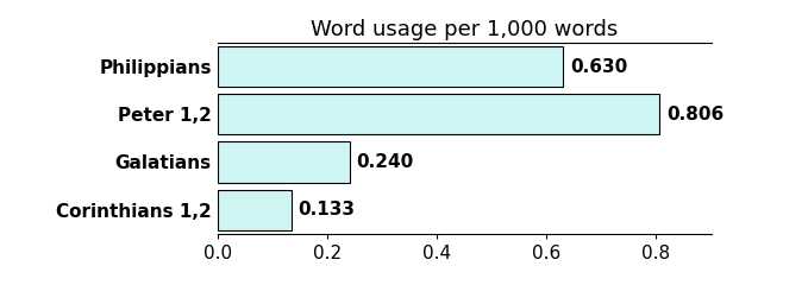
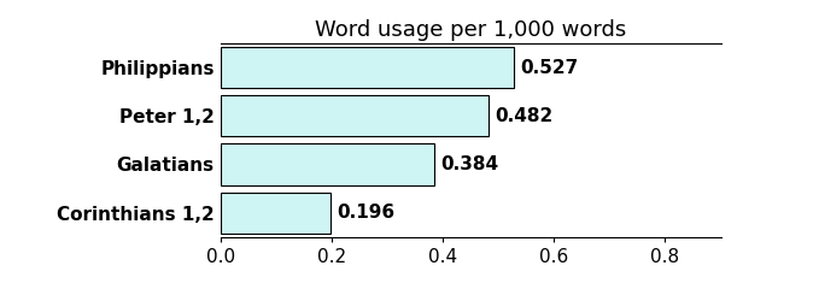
Philippians: 0.630 -> 0.527
Peter 1,2: 0.806 -> 0.482
Galatians: 0.240 -> 0.384
Corinthians 1,2: 0.133 -> 0.196
